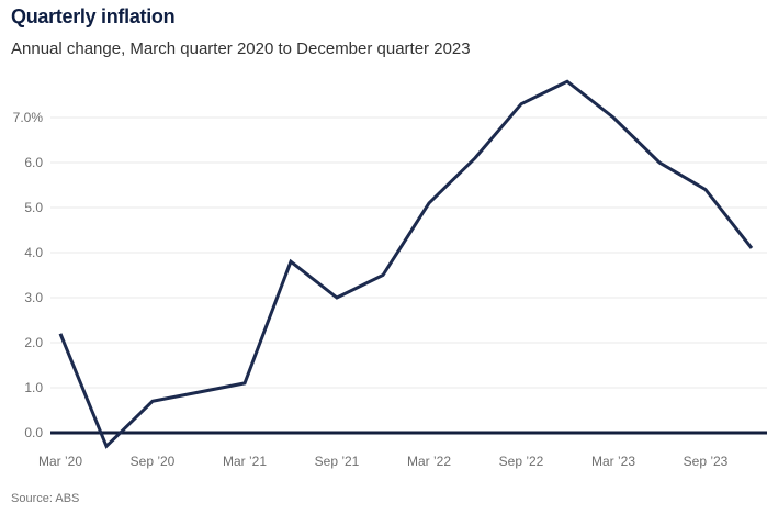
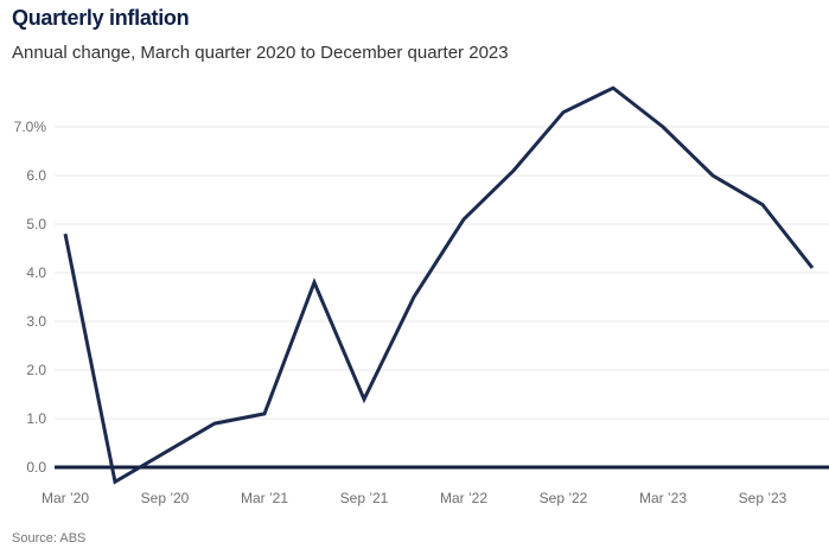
Mar ’20: 2.2% -> 4.8%
Sep ’20: 0.7% -> 0.3%
Sep ’21: 3.0% -> 1.4%
